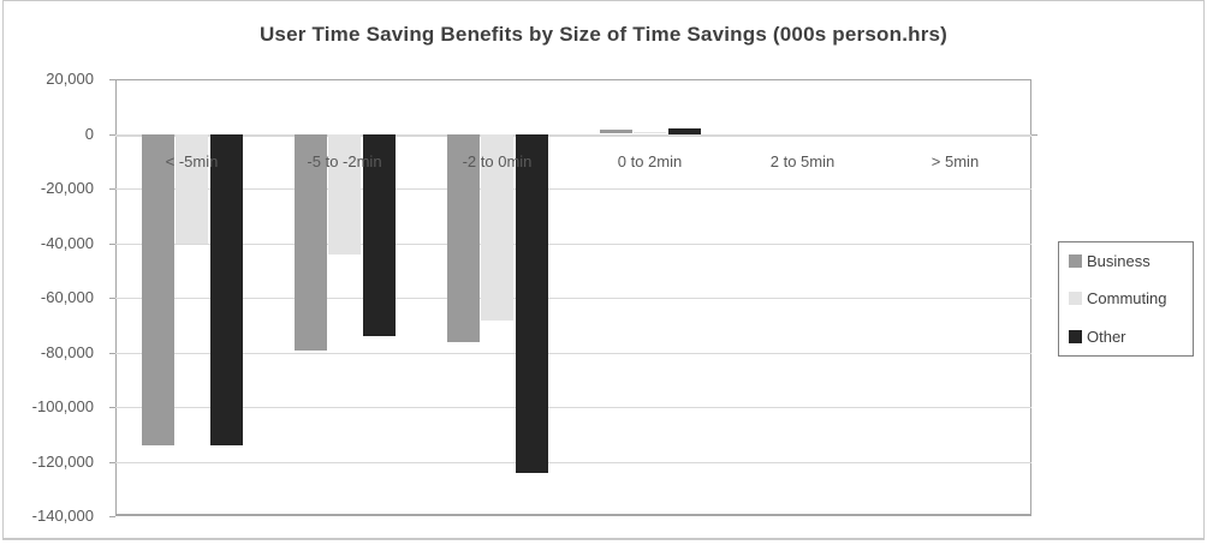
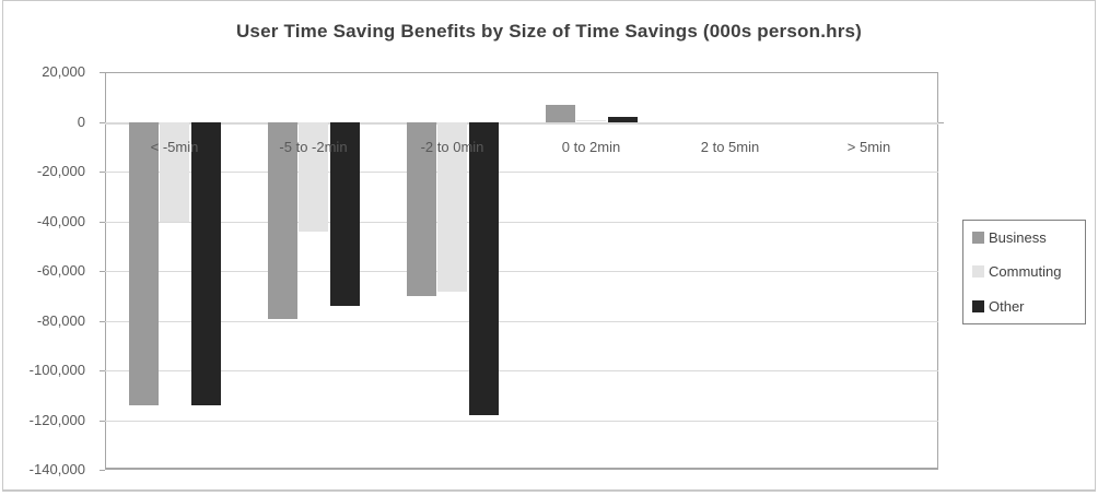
Business/-2 to 0min: -76000 -> -70000
Other/-2 to 0min: -124000 -> -118000
Business/0 to 2min: 2000 -> 7000
